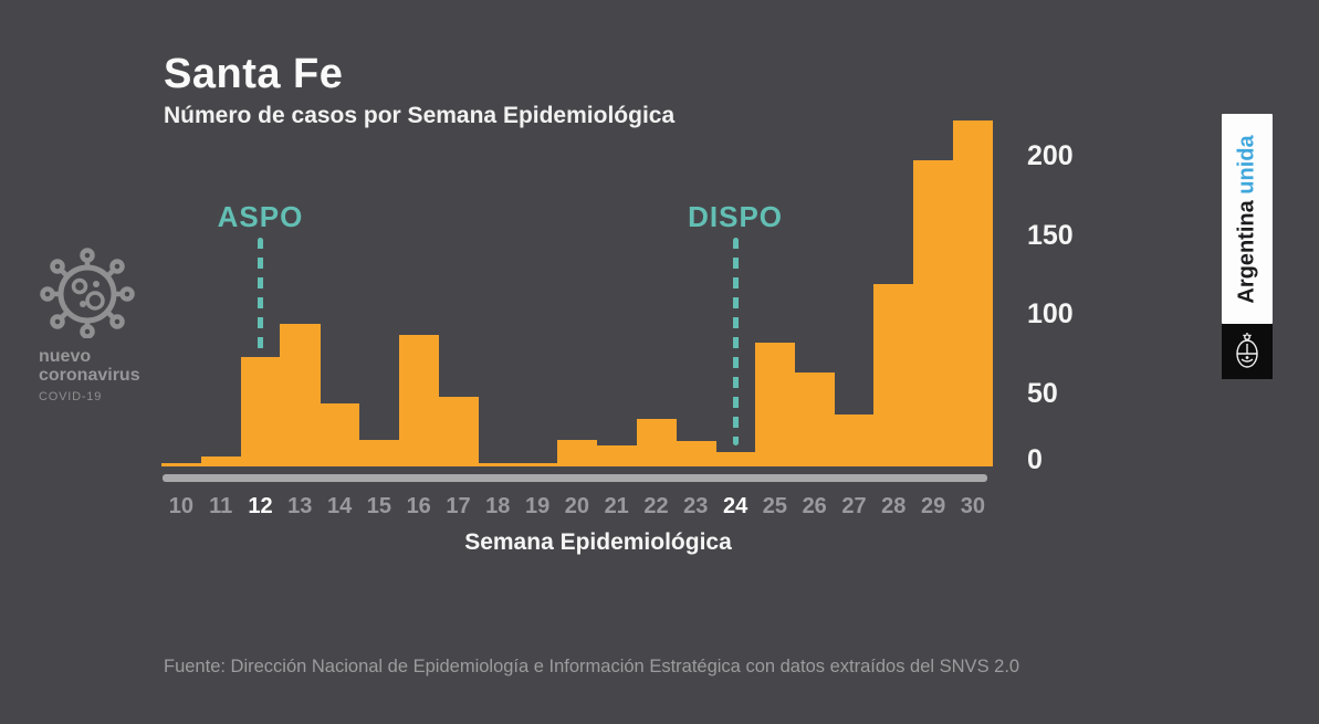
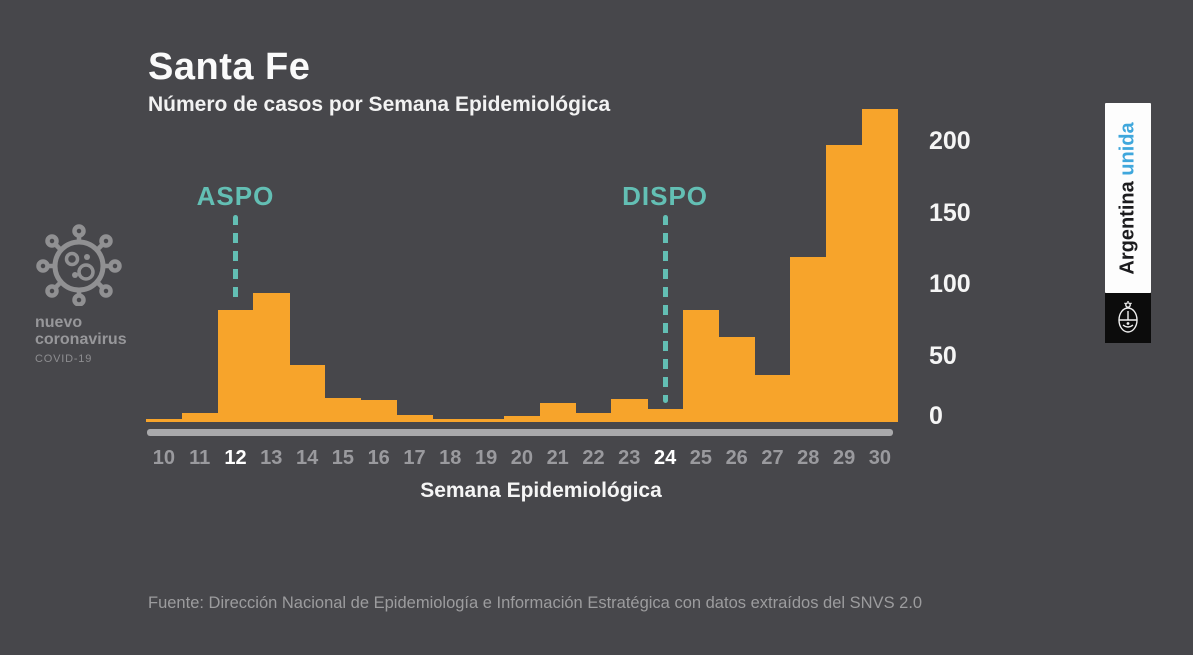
12: 69 -> 78
16: 83 -> 15
17: 44 -> 5
20: 17 -> 4
22: 30 -> 6
